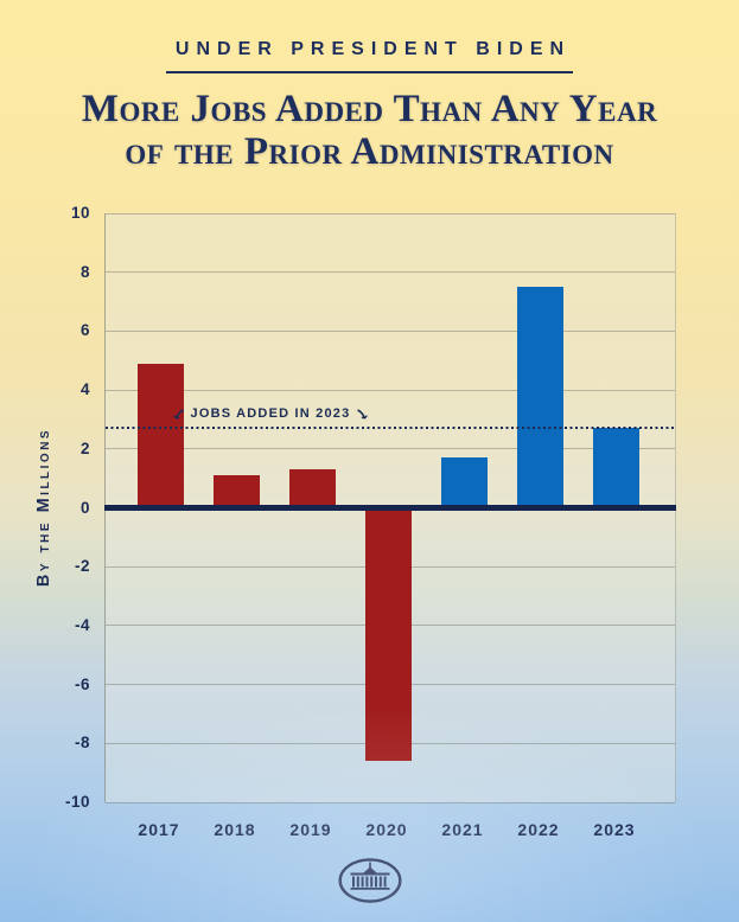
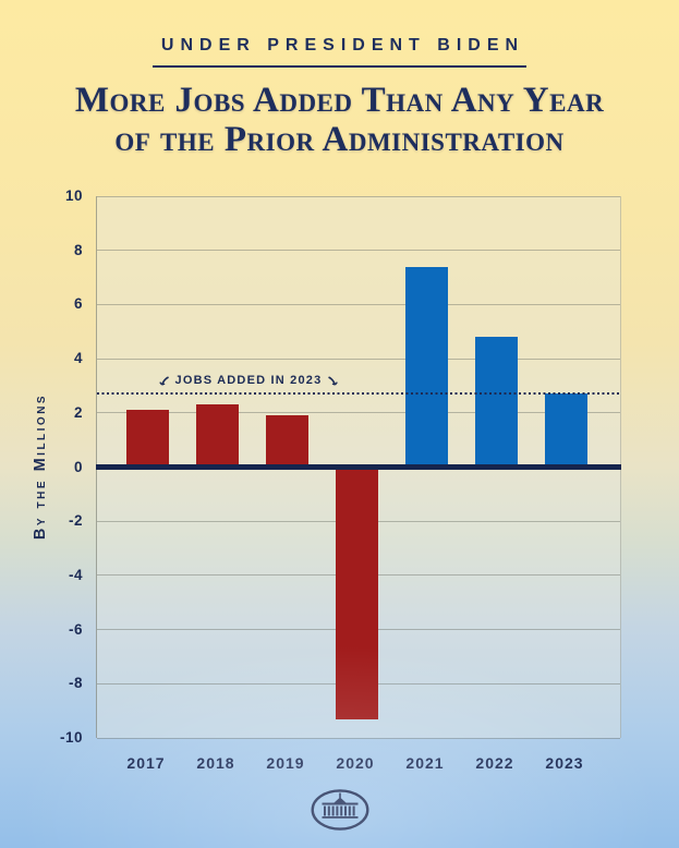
2017: 4.9 -> 2.1
2018: 1.1 -> 2.3
2019: 1.3 -> 1.9
2020: -8.6 -> -9.3
2021: 1.7 -> 7.4
2022: 7.5 -> 4.8
